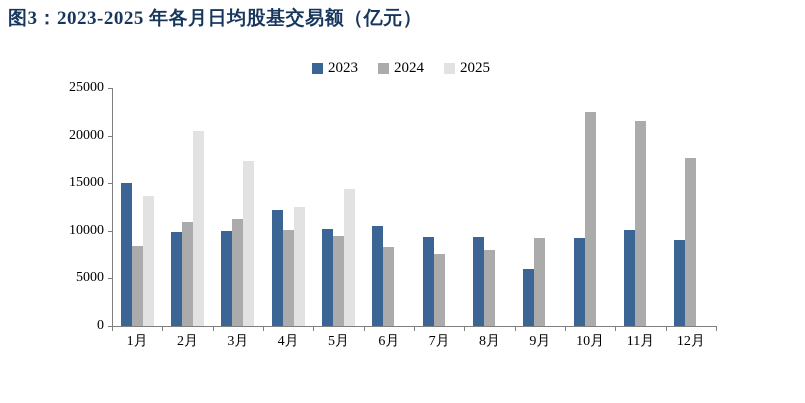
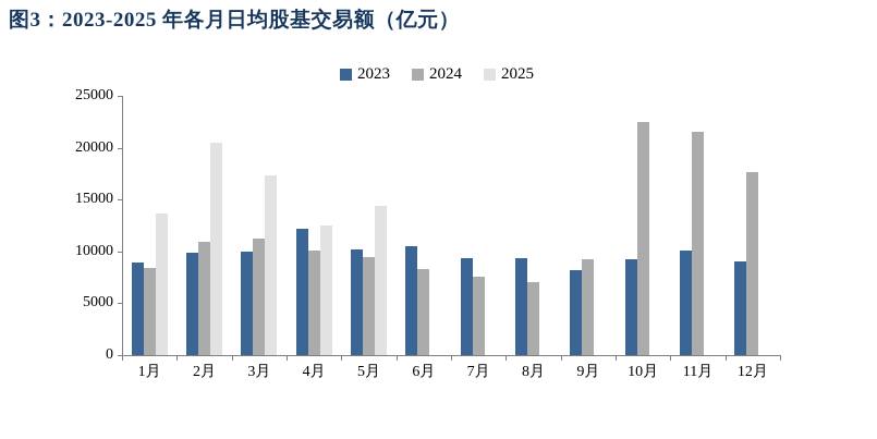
2023/1月: 15000 -> 9000
2024/8月: 8000 -> 7000
2023/9月: 6000 -> 8000
